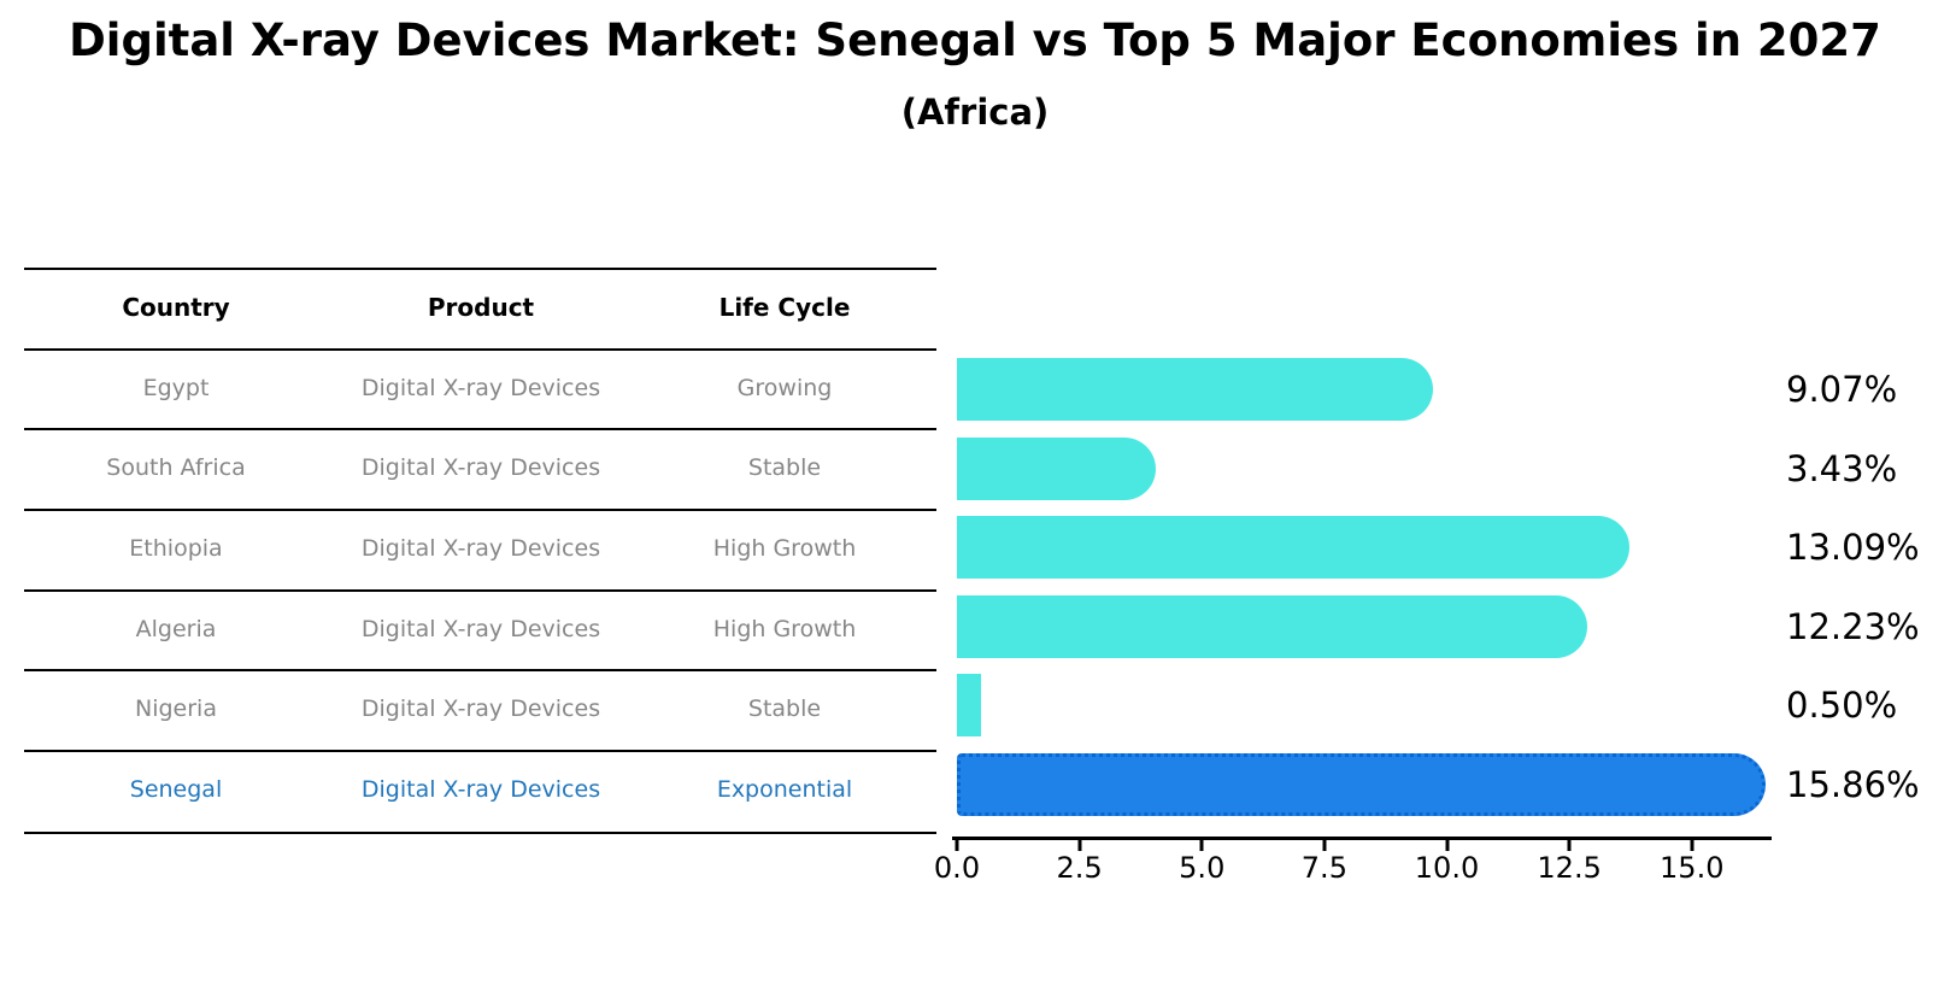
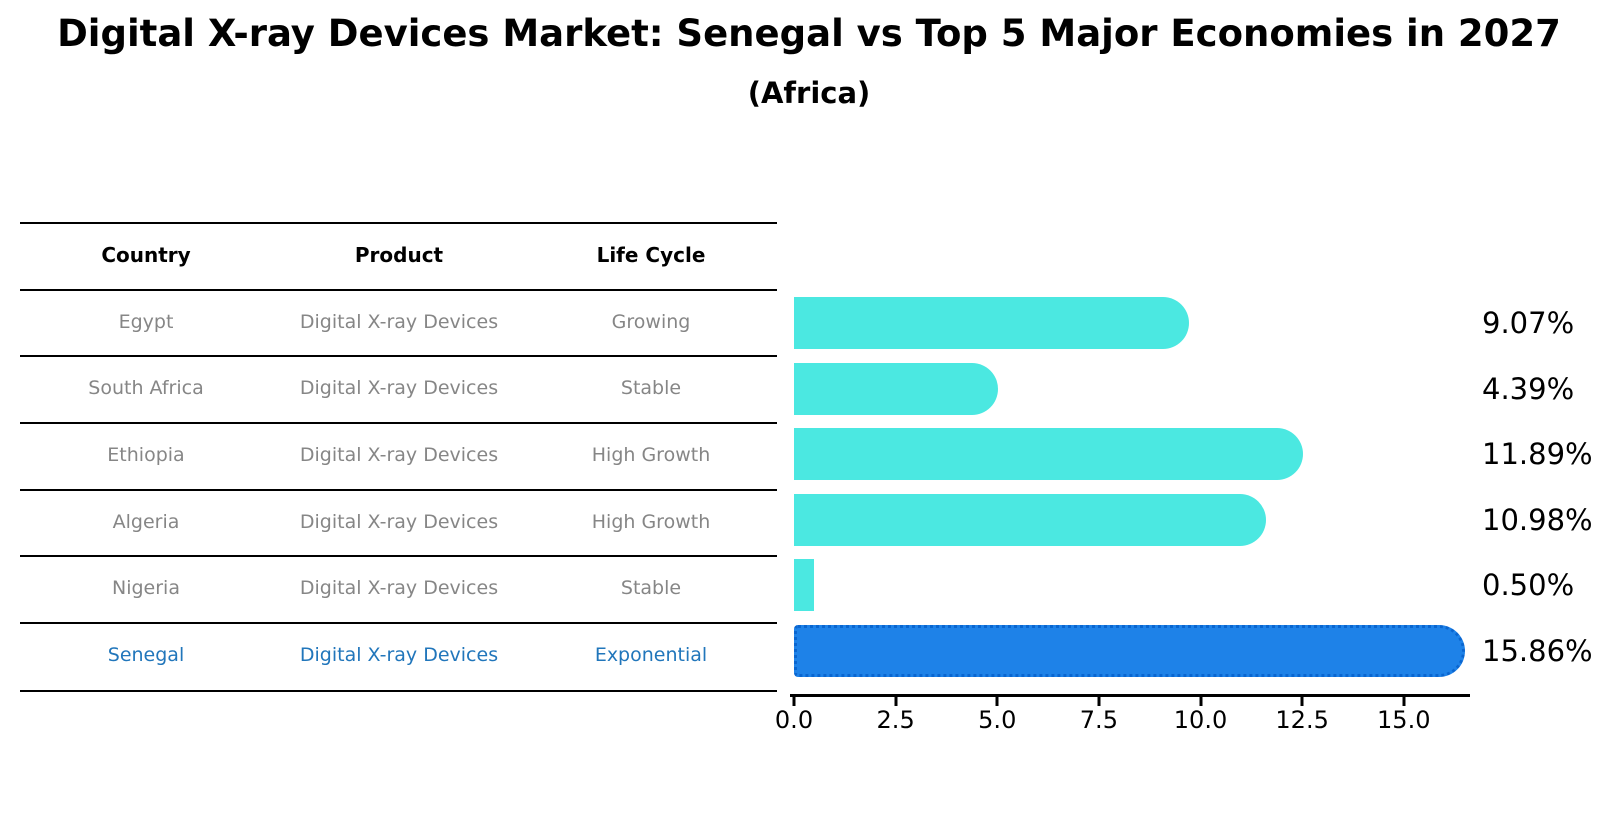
South Africa: 3.43% -> 4.39%
Ethiopia: 13.09% -> 11.89%
Algeria: 12.23% -> 10.98%
